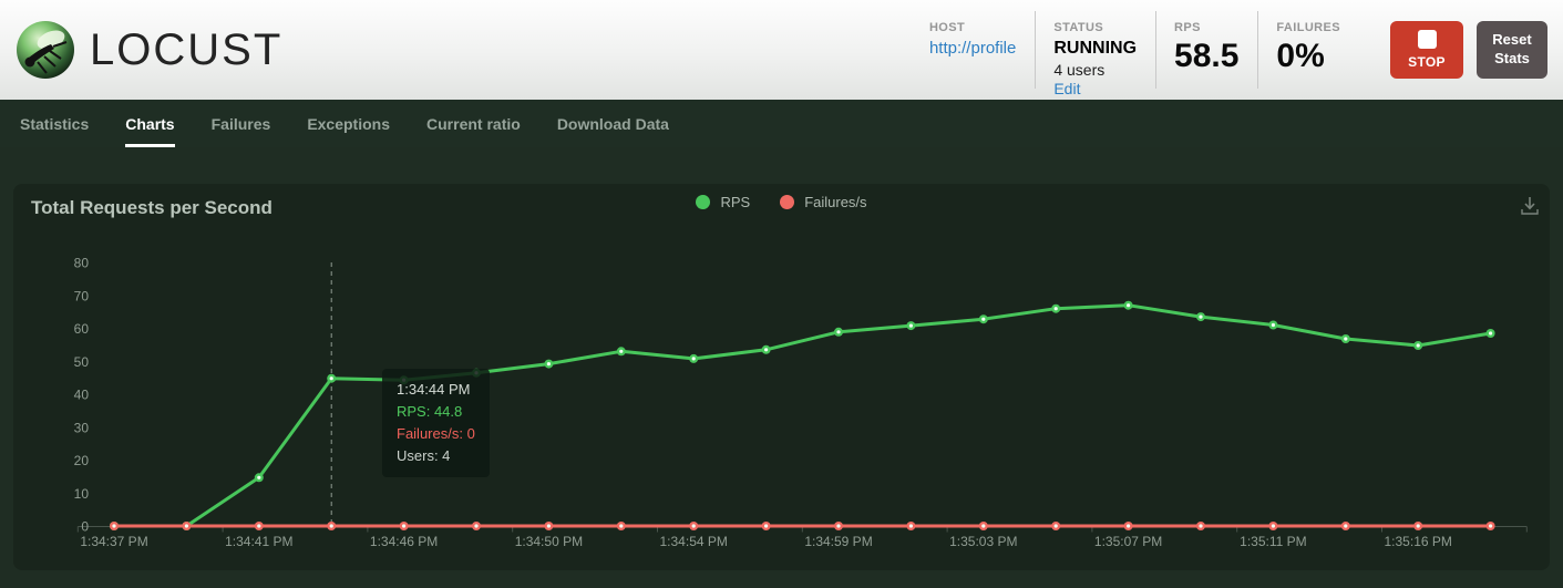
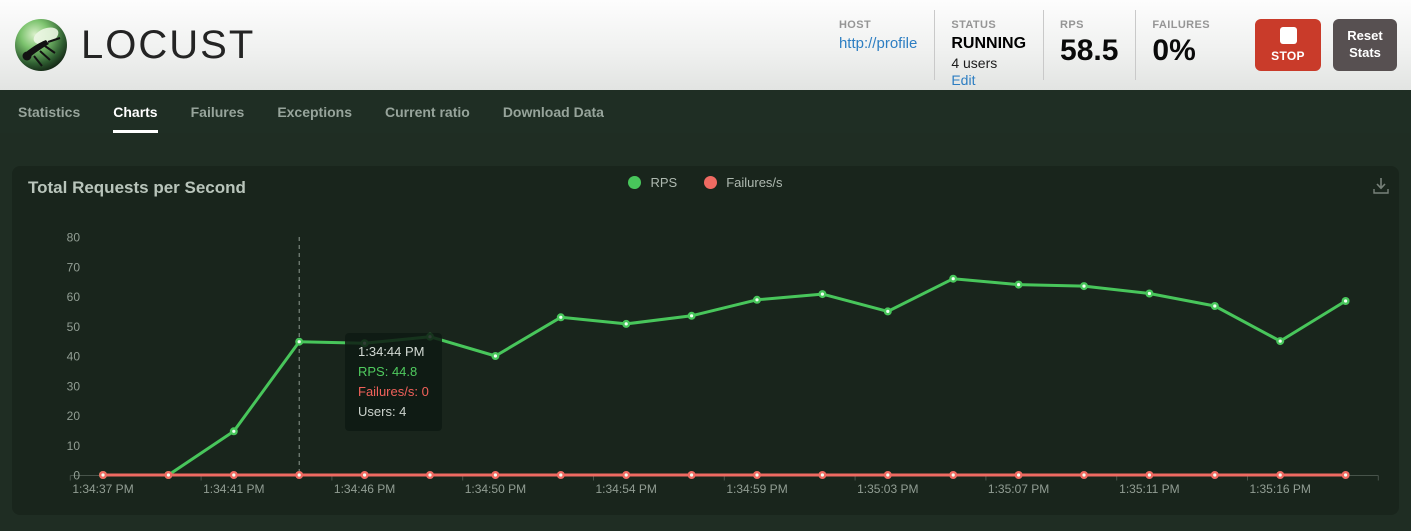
RPS/1:34:50 PM: 49 -> 40
RPS/1:35:03 PM: 63 -> 55
RPS/1:35:07 PM: 67 -> 64
RPS/1:35:16 PM: 55 -> 45
